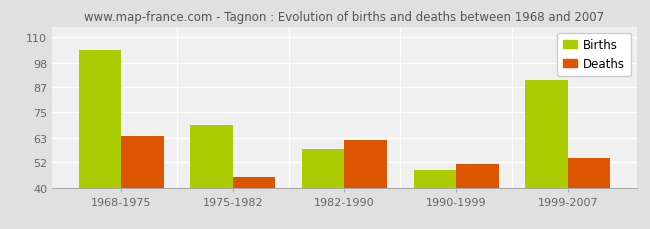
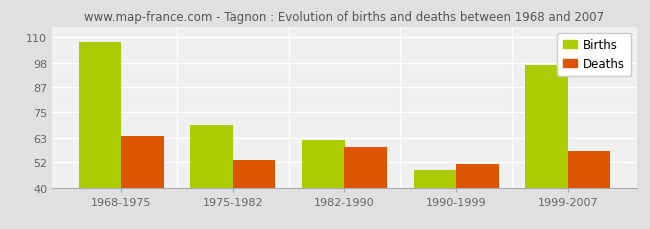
Births/1968-1975: 104 -> 108
Deaths/1975-1982: 45 -> 53
Births/1982-1990: 58 -> 62
Deaths/1982-1990: 62 -> 59
Births/1999-2007: 90 -> 97
Deaths/1999-2007: 54 -> 57
